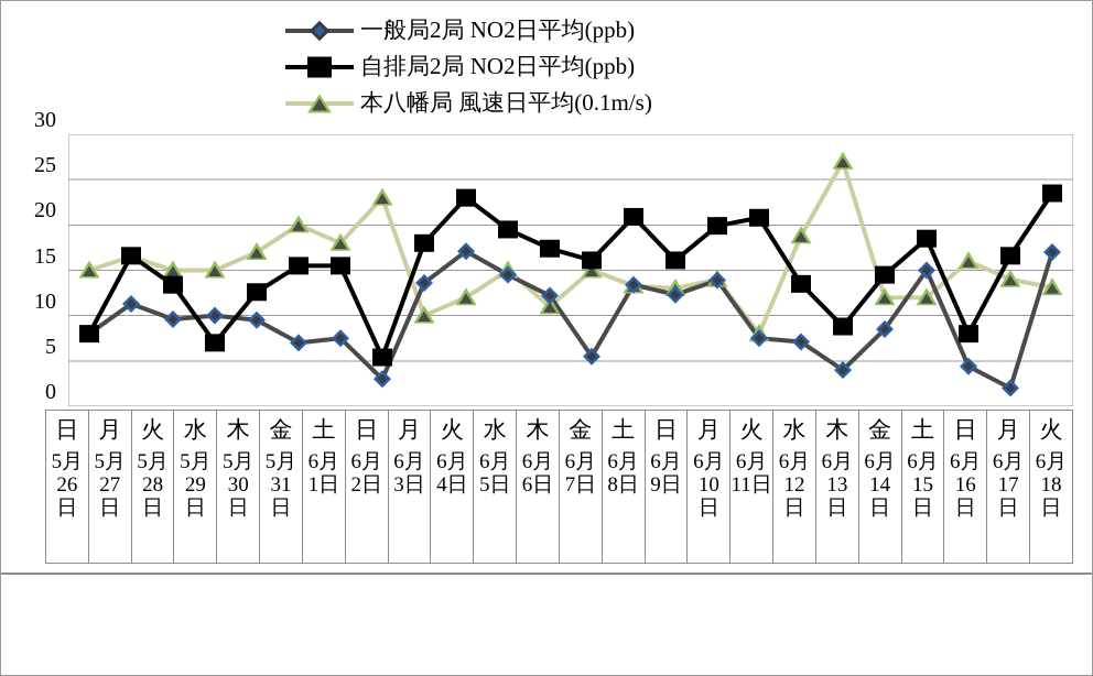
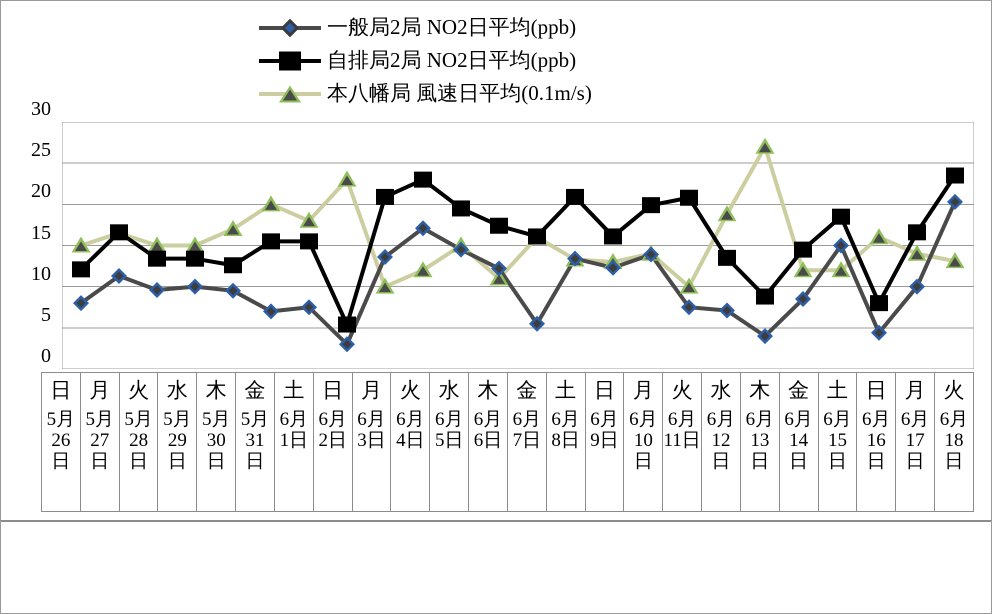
自排局2局 NO2日平均(ppb)/5月26日: 8 -> 12
自排局2局 NO2日平均(ppb)/5月29日: 7 -> 13
自排局2局 NO2日平均(ppb)/6月3日: 18 -> 21
本八幡局 風速日平均(0.1m/s)/6月7日: 15 -> 16
本八幡局 風速日平均(0.1m/s)/6月11日: 8 -> 10
一般局2局 NO2日平均(ppb)/6月17日: 2 -> 10
一般局2局 NO2日平均(ppb)/6月18日: 17 -> 20
